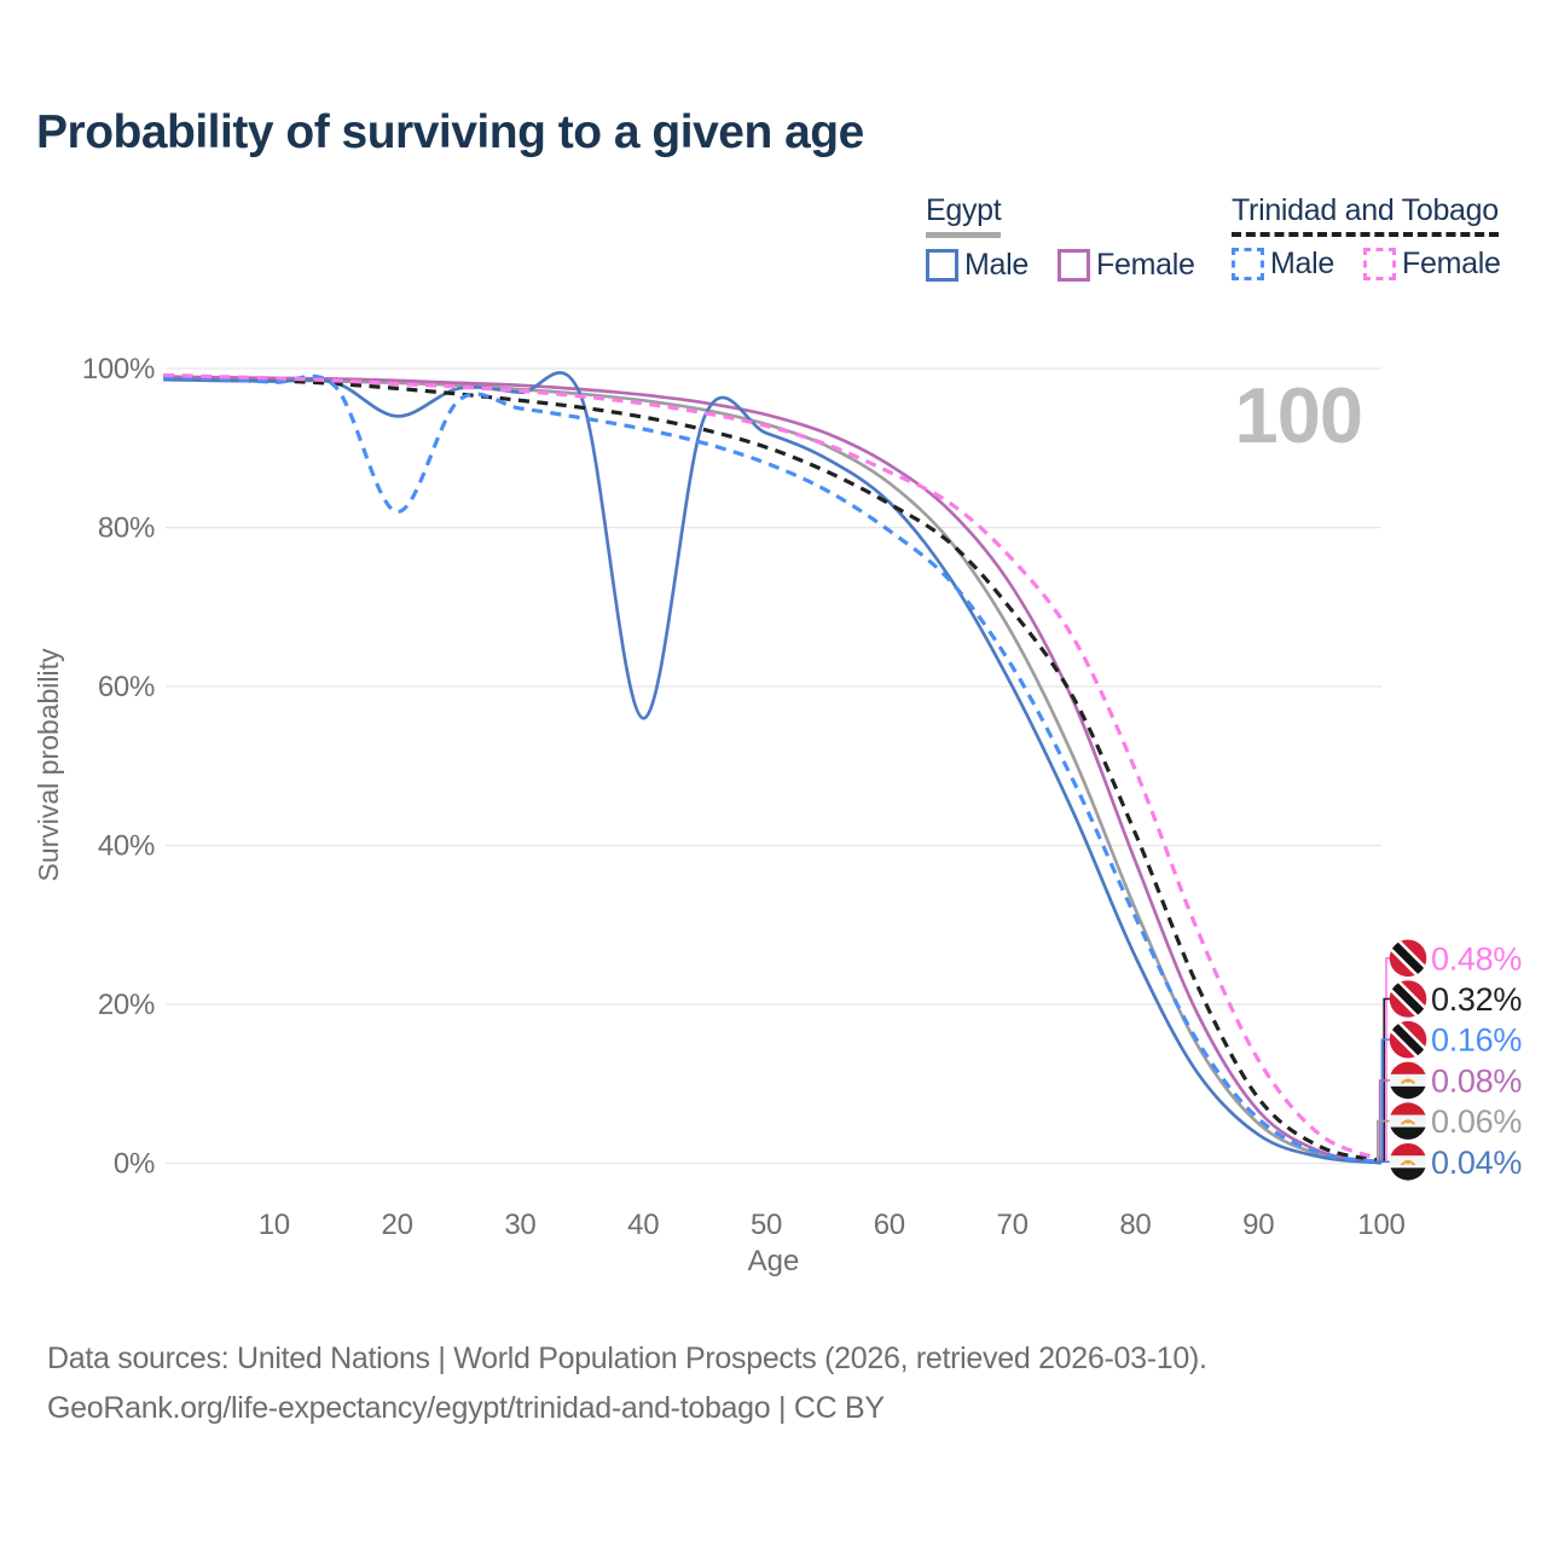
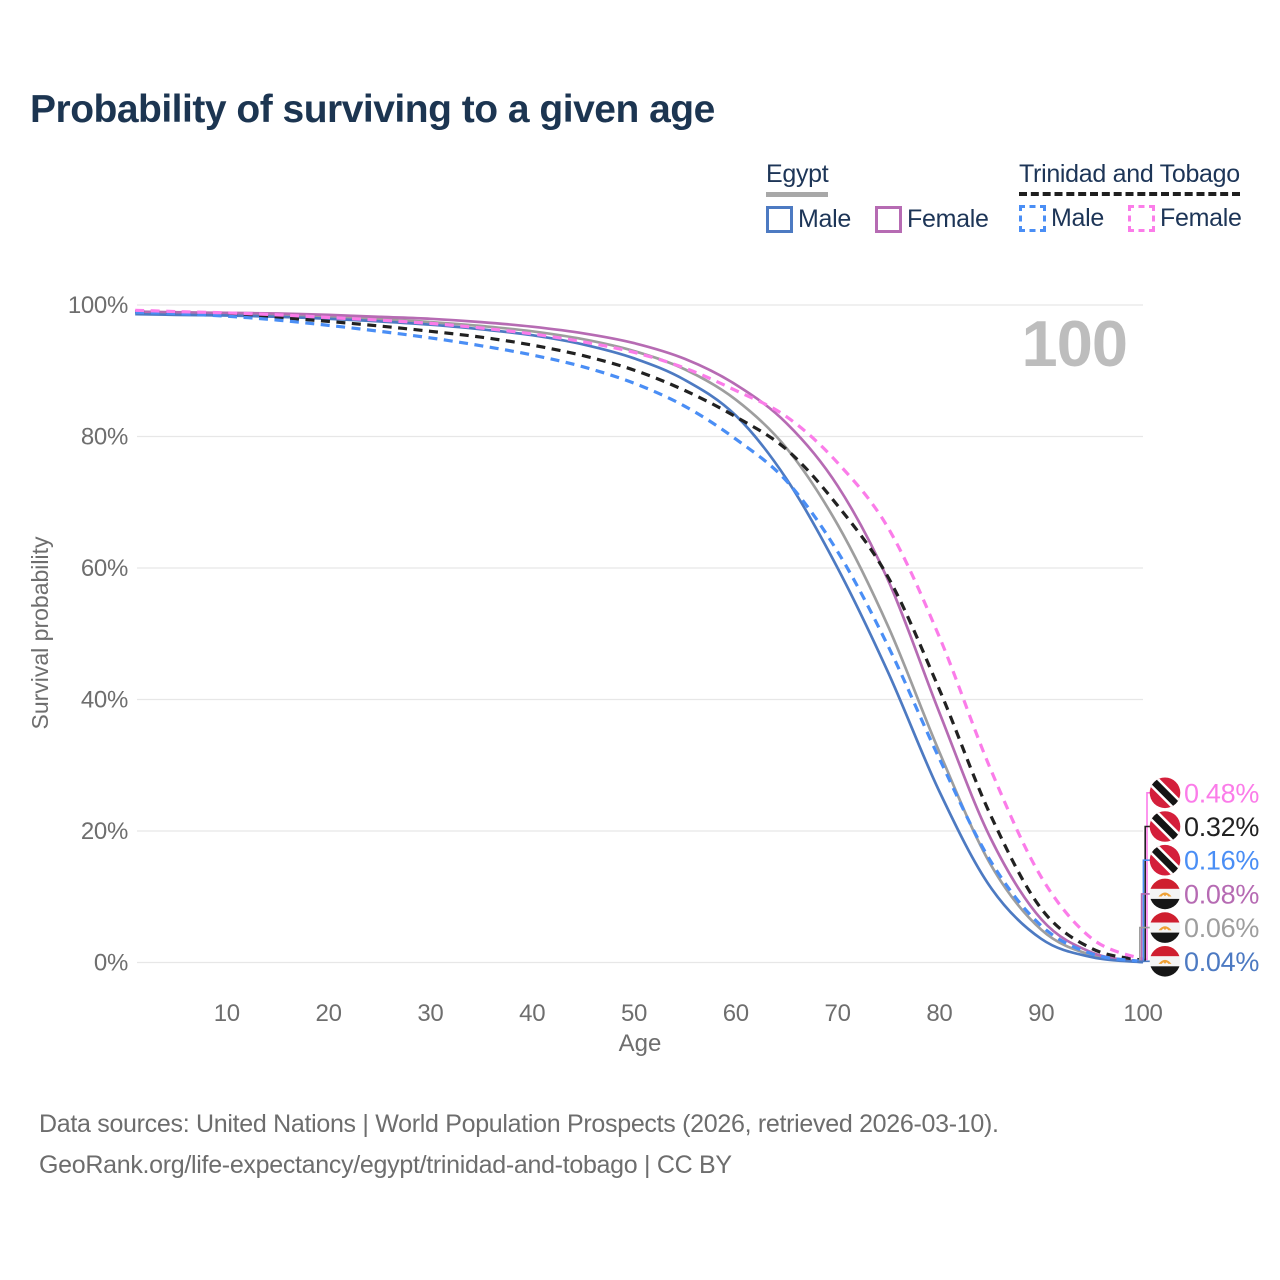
Egypt Male/20: 94% -> 98%
Trinidad and Tobago Male/20: 82% -> 97%
Egypt Male/40: 56% -> 95%
